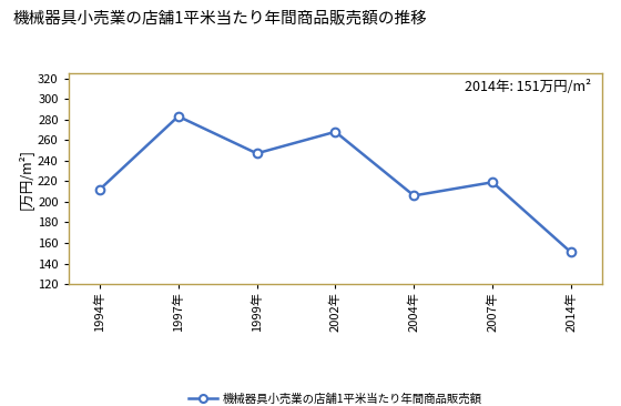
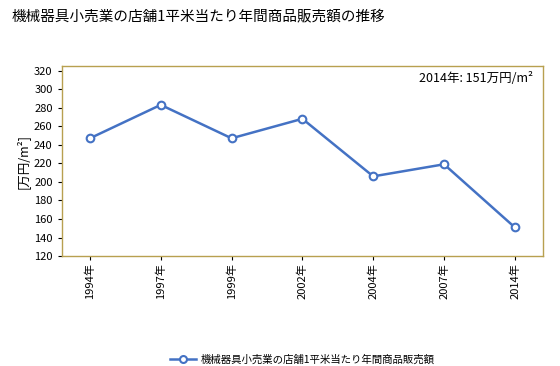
1994年: 212 -> 247
